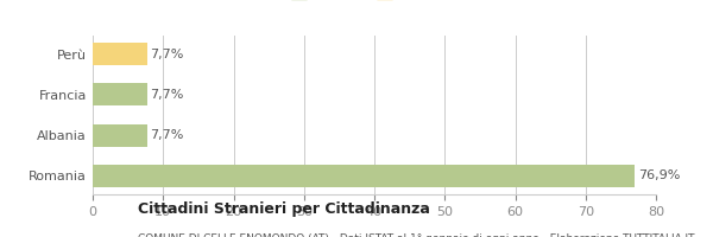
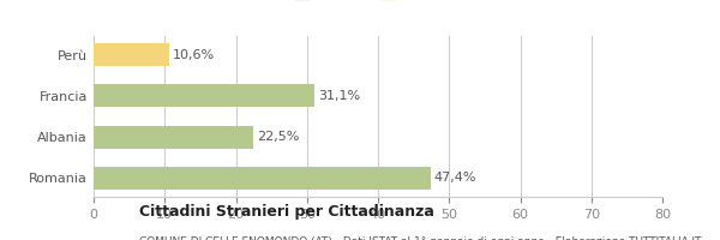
Perù: 7,7% -> 10,6%
Francia: 7,7% -> 31,1%
Albania: 7,7% -> 22,5%
Romania: 76,9% -> 47,4%
